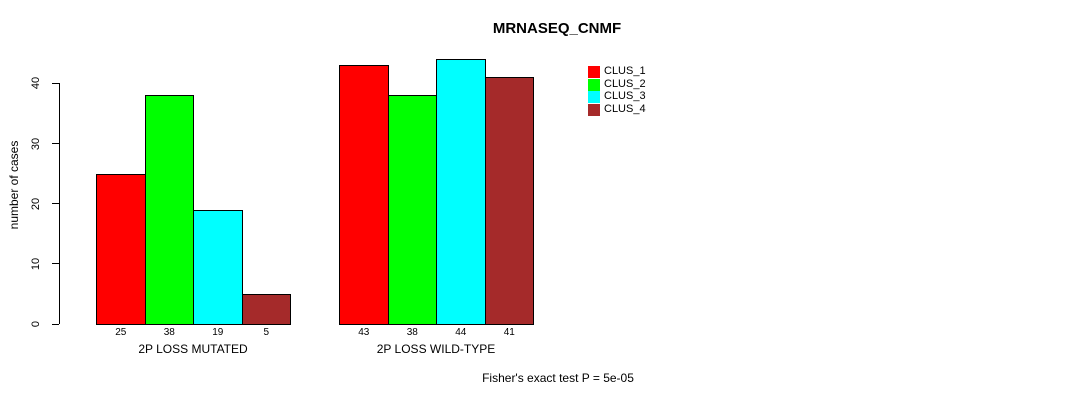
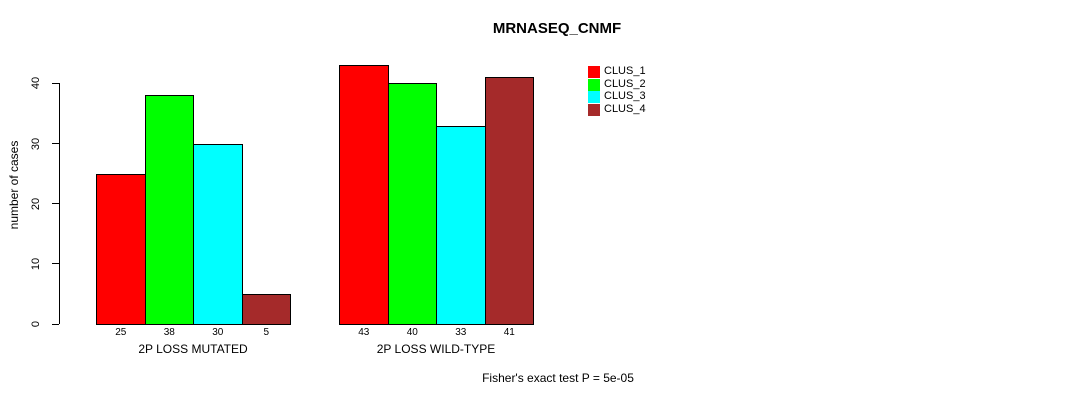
CLUS_3/2P LOSS MUTATED: 19 -> 30
CLUS_2/2P LOSS WILD-TYPE: 38 -> 40
CLUS_3/2P LOSS WILD-TYPE: 44 -> 33
